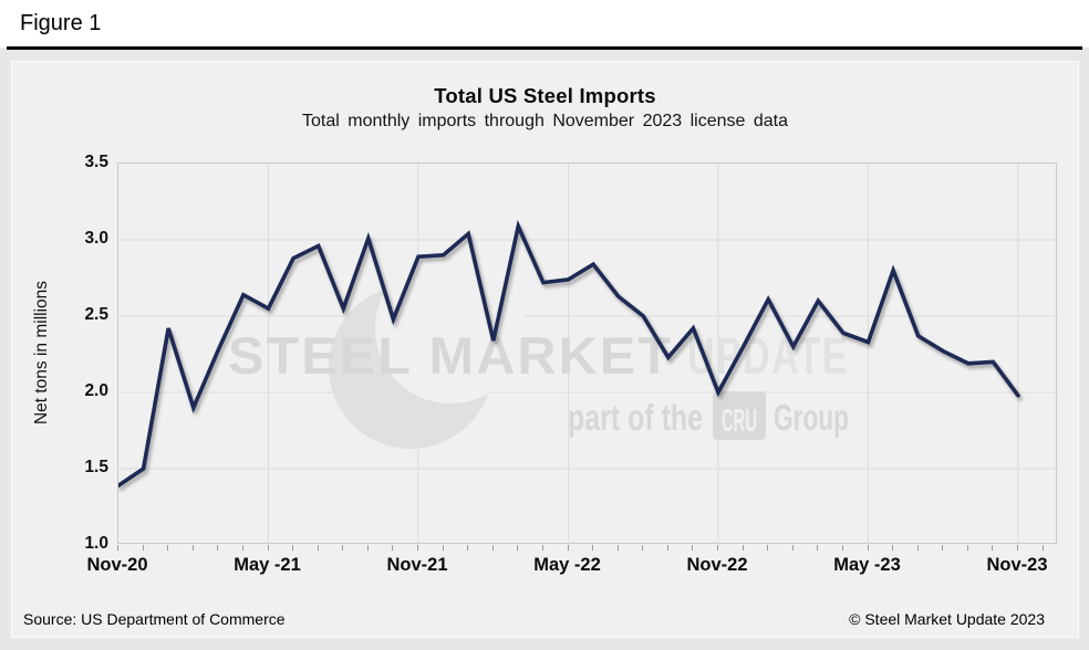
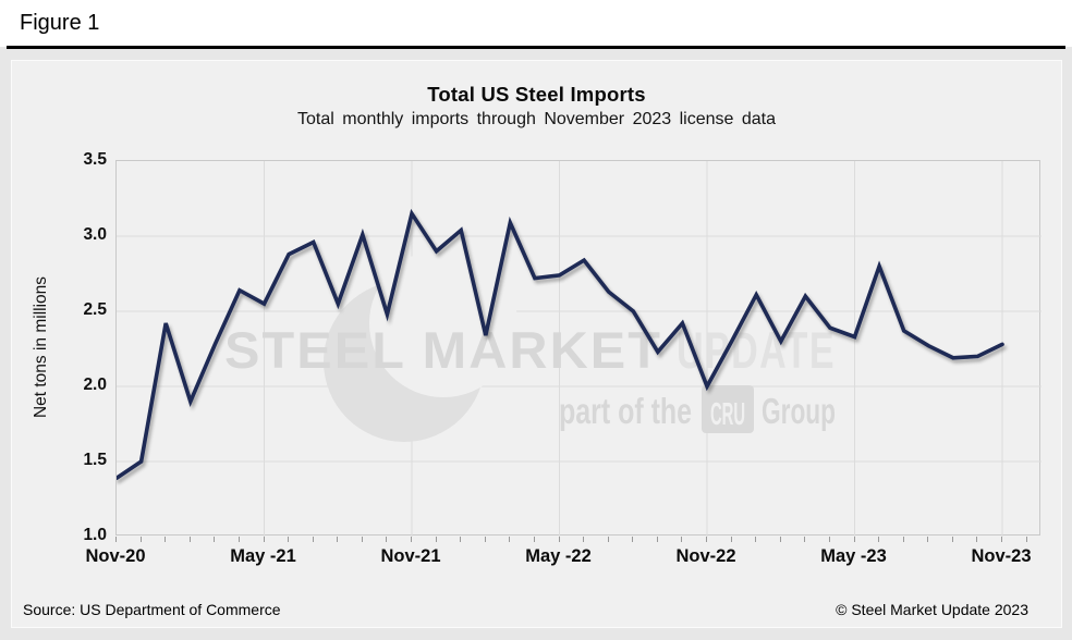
Nov-21: 2.89 -> 3.15
Nov-23: 1.98 -> 2.28
